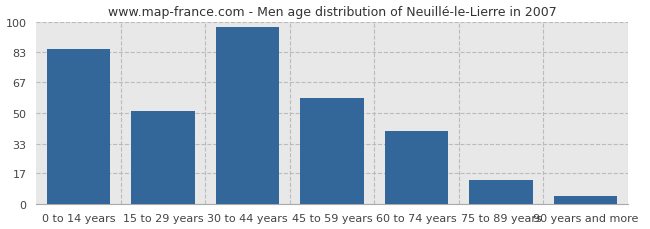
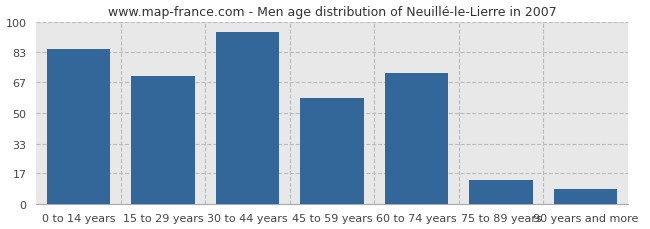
15 to 29 years: 51 -> 70
30 to 44 years: 97 -> 94
60 to 74 years: 40 -> 72
90 years and more: 4 -> 8
